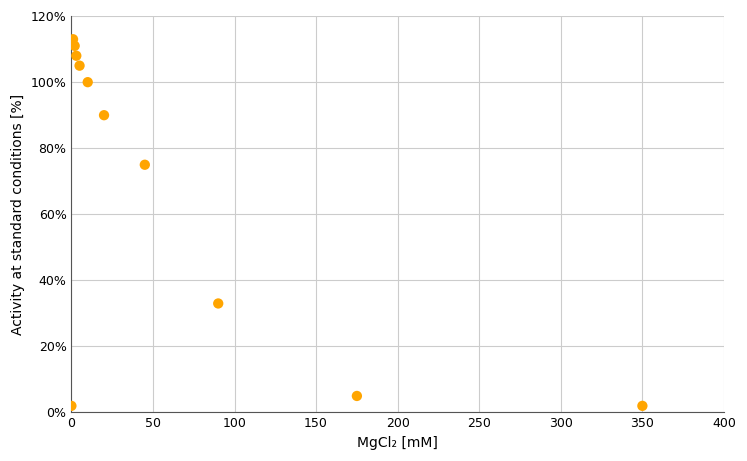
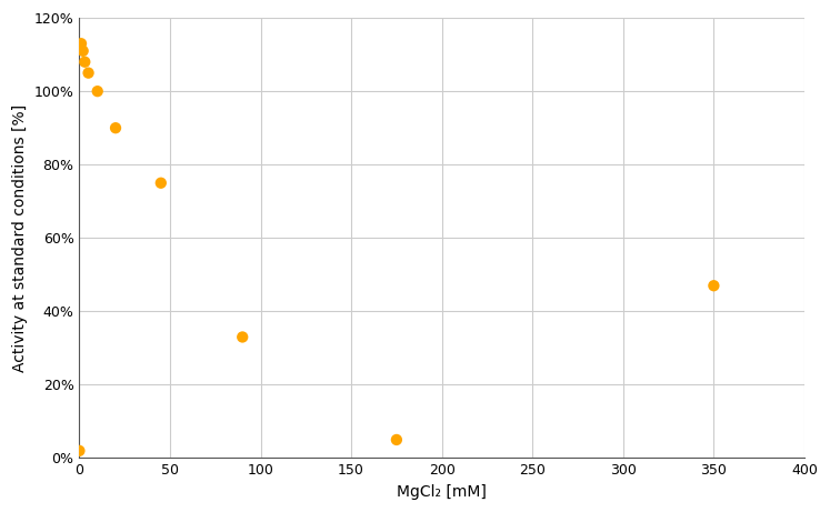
350: 2% -> 47%
